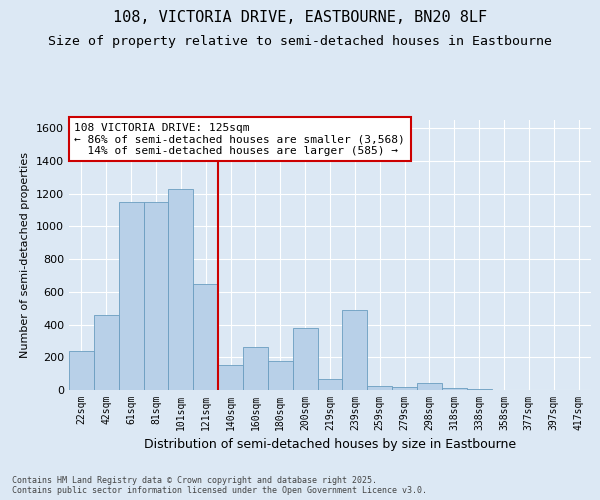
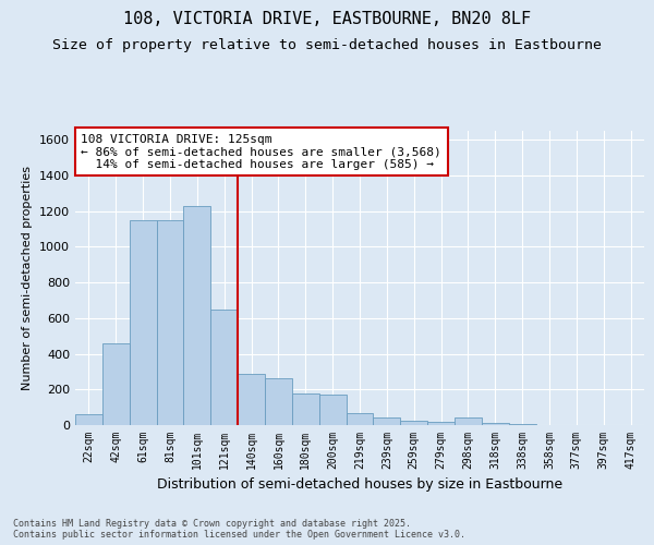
22sqm: 240 -> 60
140sqm: 150 -> 280
200sqm: 380 -> 170
239sqm: 490 -> 40
